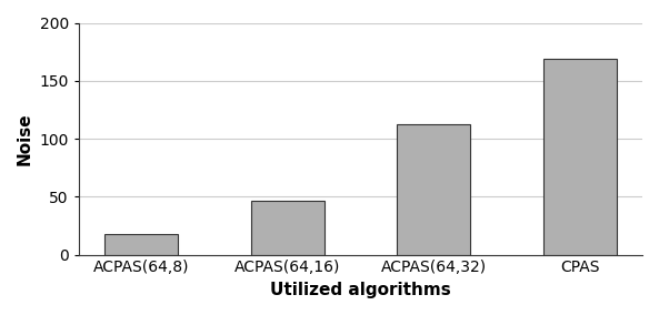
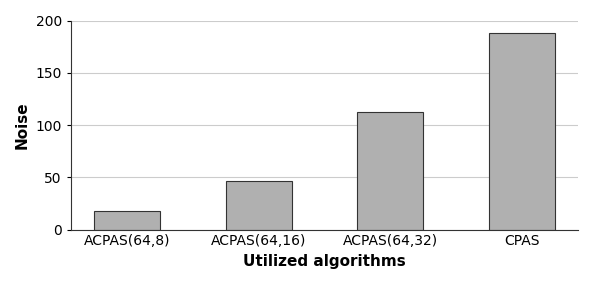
CPAS: 169 -> 188
